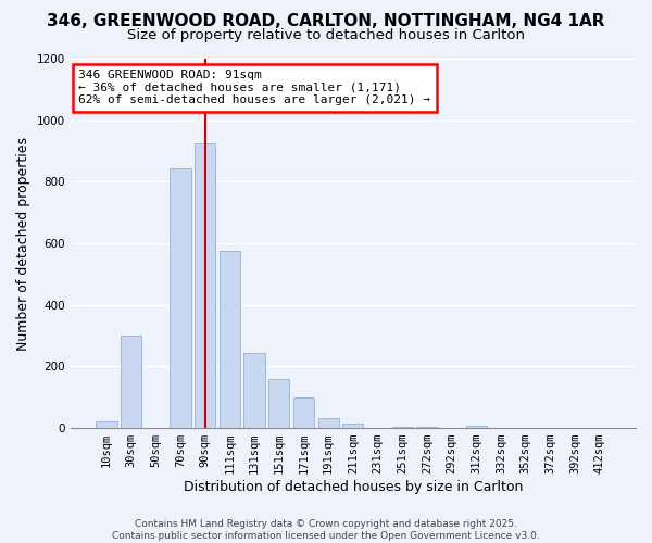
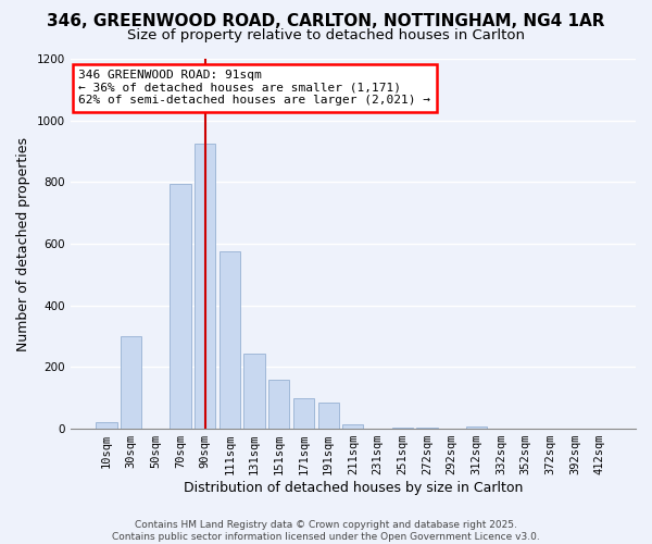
70sqm: 845 -> 795
191sqm: 33 -> 85
